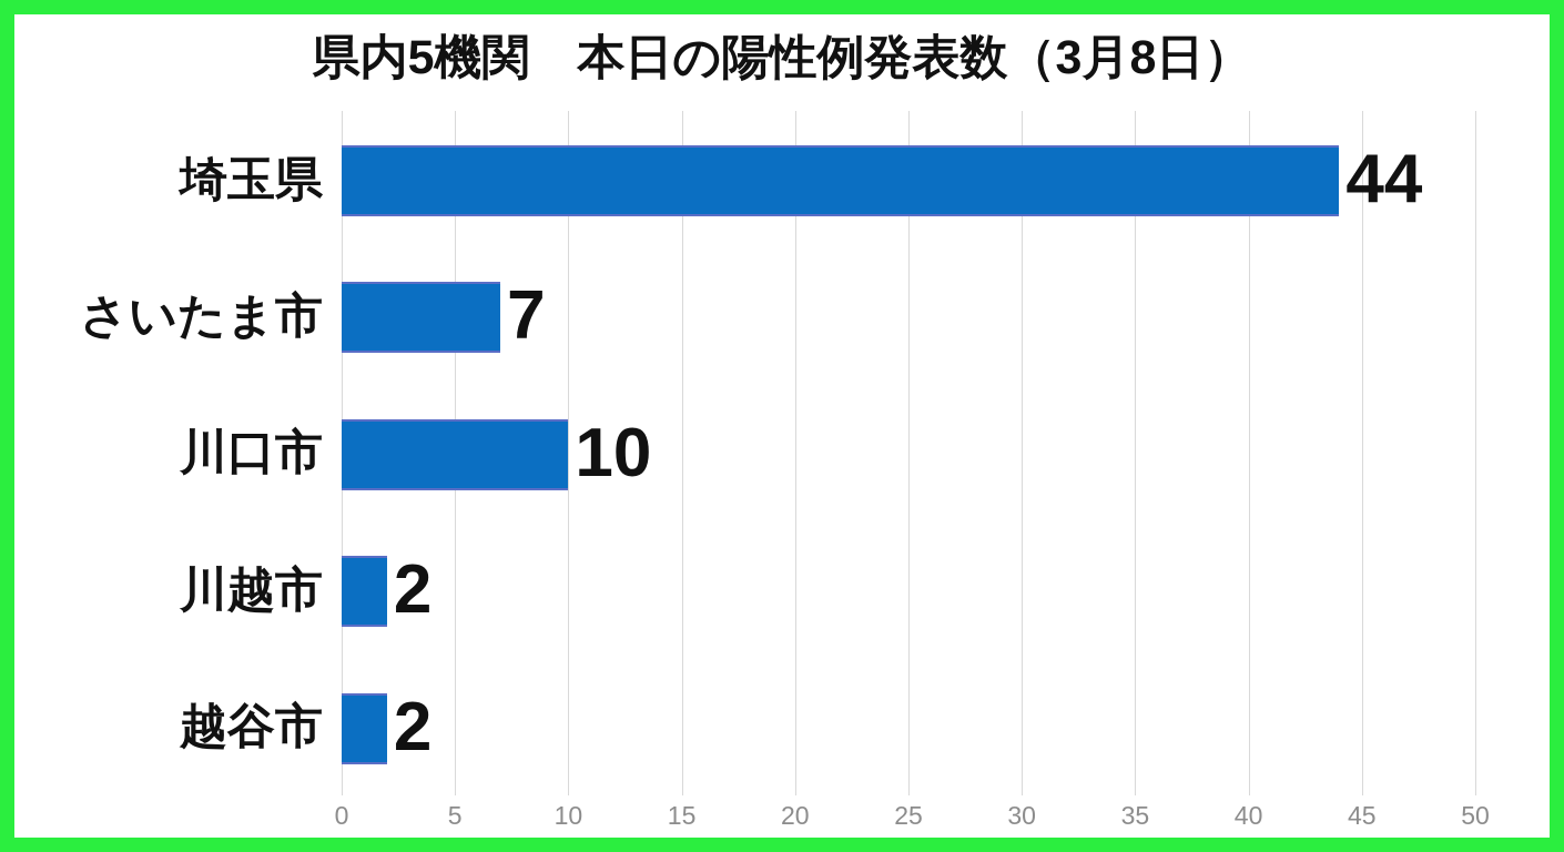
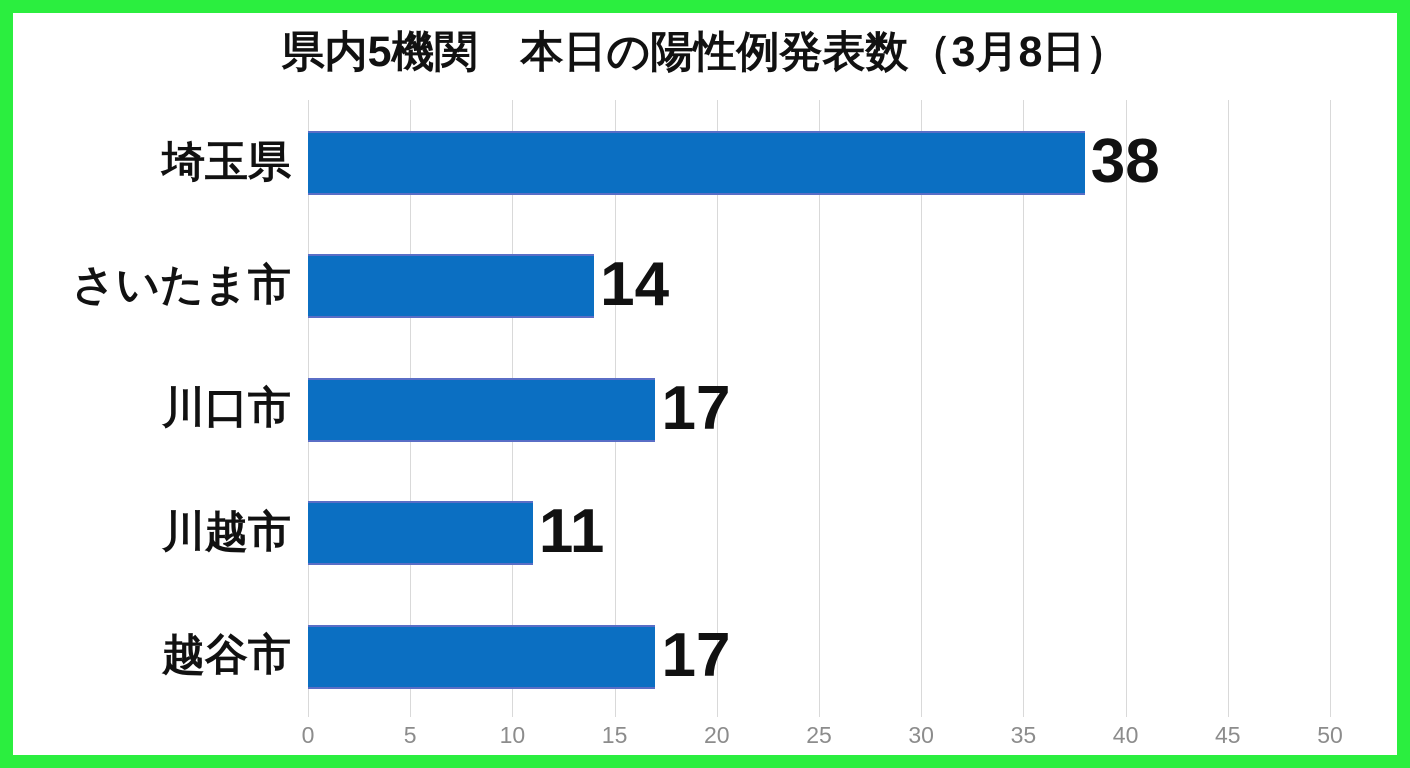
埼玉県: 44 -> 38
さいたま市: 7 -> 14
川口市: 10 -> 17
川越市: 2 -> 11
越谷市: 2 -> 17
